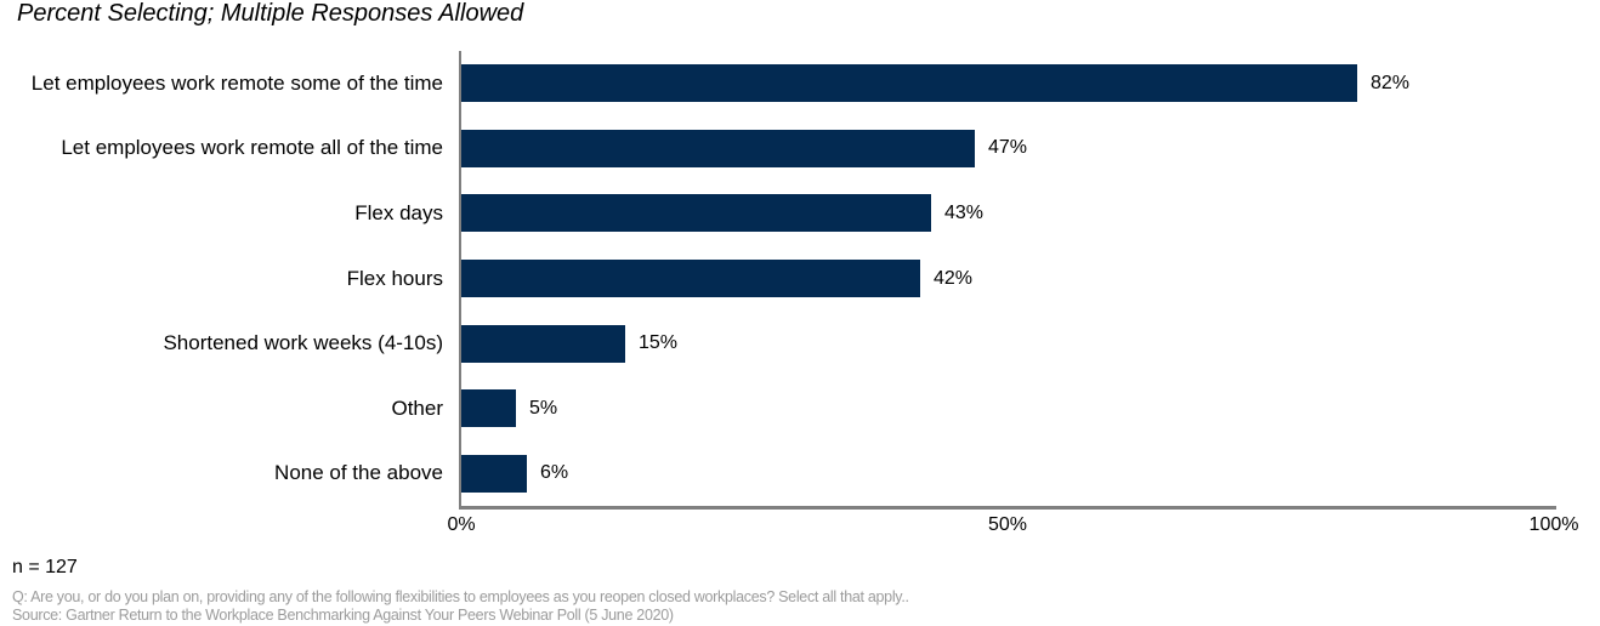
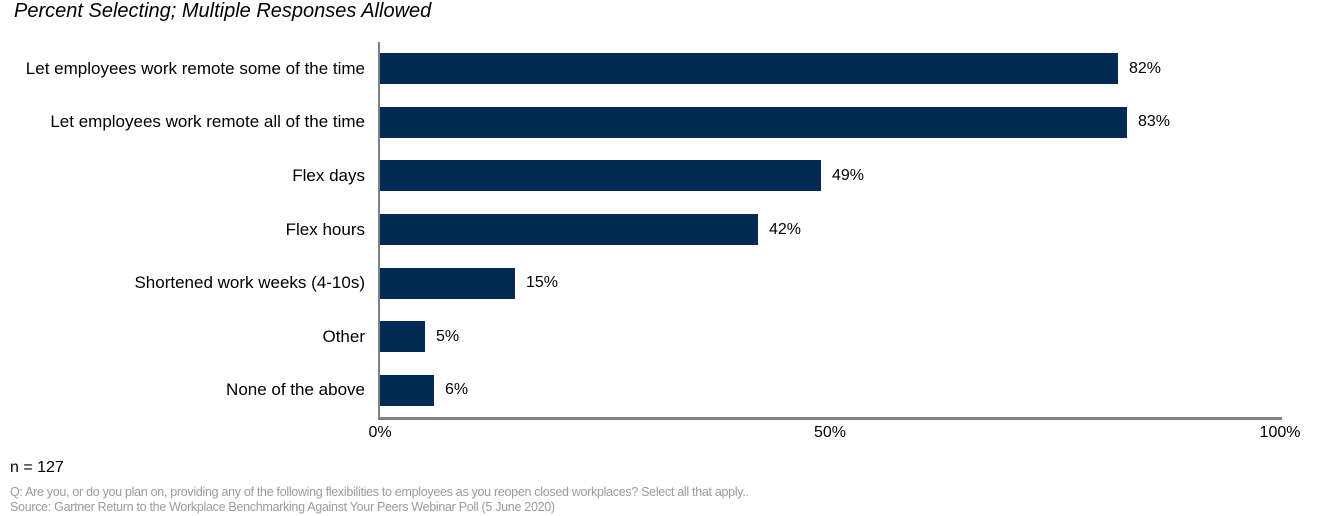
Let employees work remote all of the time: 47% -> 83%
Flex days: 43% -> 49%
